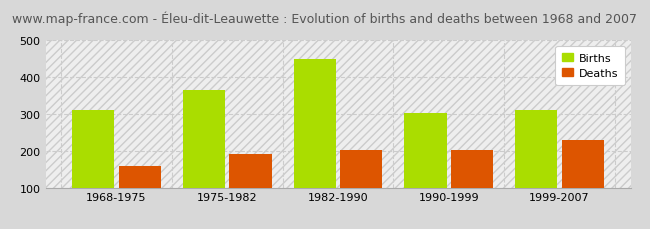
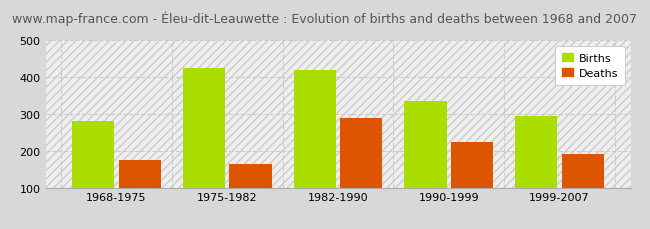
Births/1968-1975: 312 -> 280
Deaths/1968-1975: 160 -> 175
Births/1975-1982: 365 -> 425
Deaths/1975-1982: 190 -> 165
Births/1982-1990: 449 -> 420
Deaths/1982-1990: 202 -> 290
Births/1990-1999: 304 -> 335
Deaths/1990-1999: 202 -> 225
Births/1999-2007: 312 -> 295
Deaths/1999-2007: 228 -> 190
